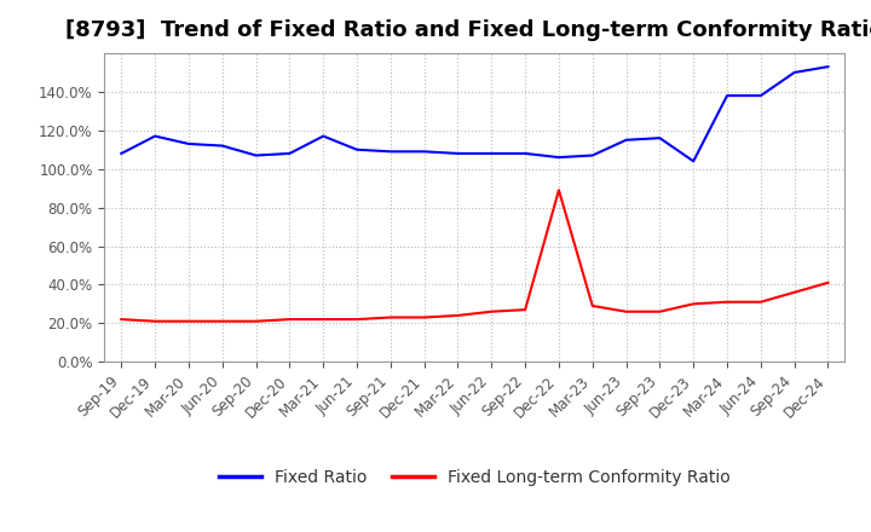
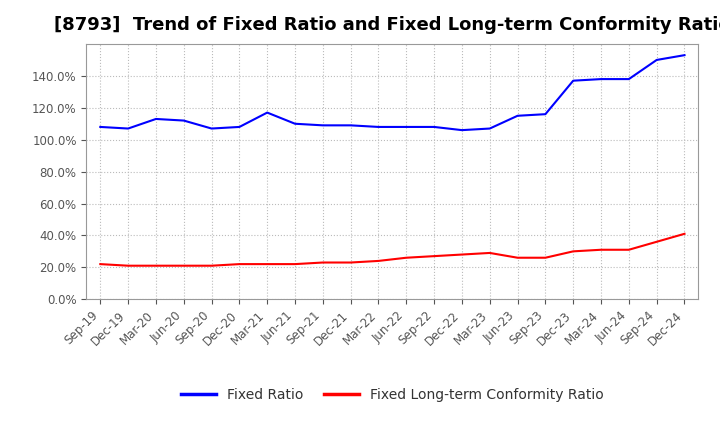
Fixed Ratio/Dec-19: 117% -> 107%
Fixed Long-term Conformity Ratio/Dec-22: 89% -> 28%
Fixed Ratio/Dec-23: 104% -> 137%
